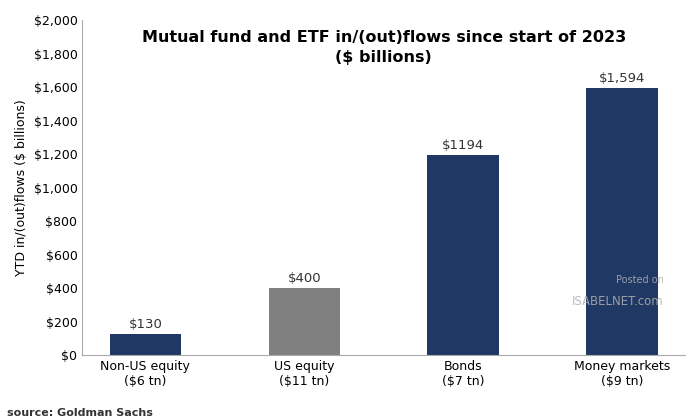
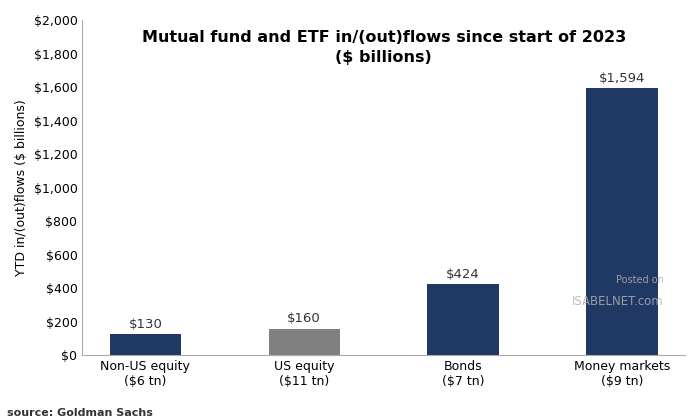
US equity ($11 tn): $400 -> $160
Bonds ($7 tn): $1194 -> $424
